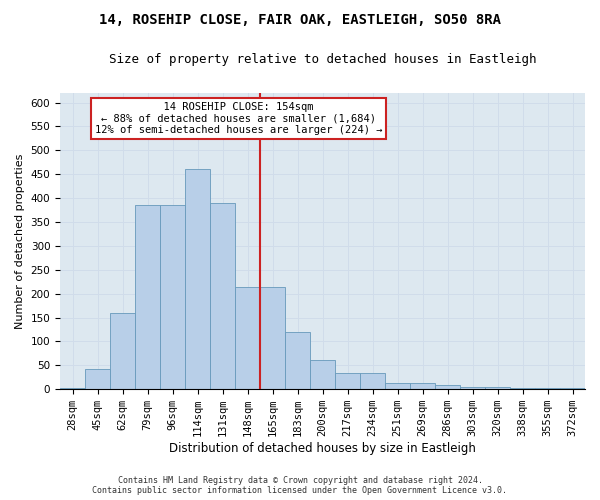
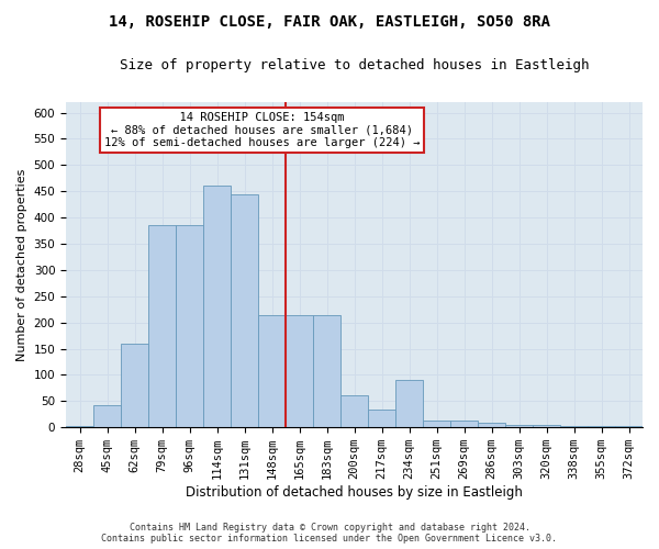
131sqm: 390 -> 445
183sqm: 120 -> 215
234sqm: 33 -> 90
